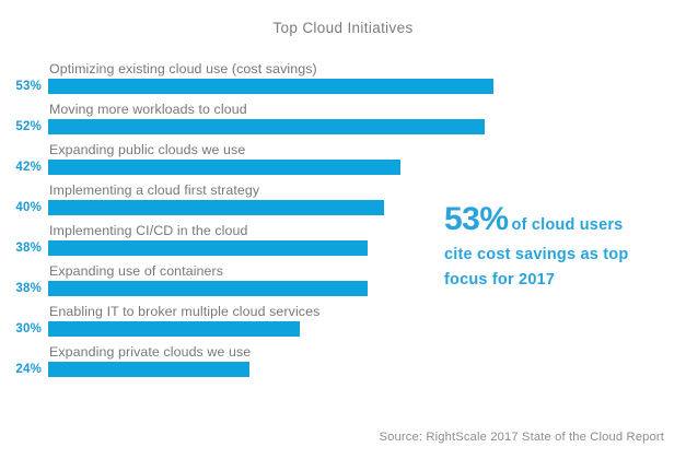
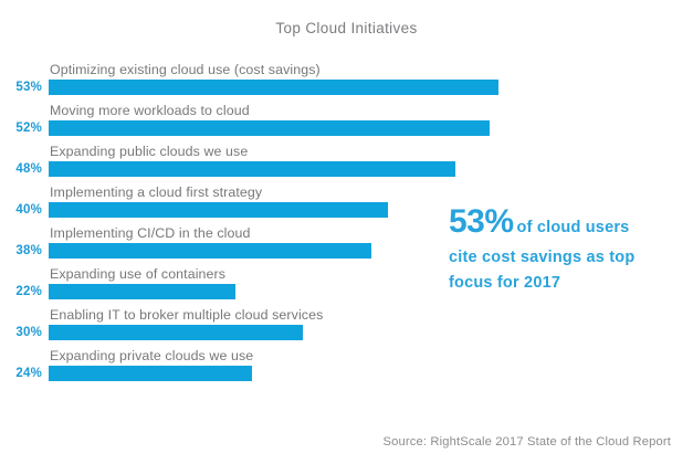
Expanding public clouds we use: 42% -> 48%
Expanding use of containers: 38% -> 22%
